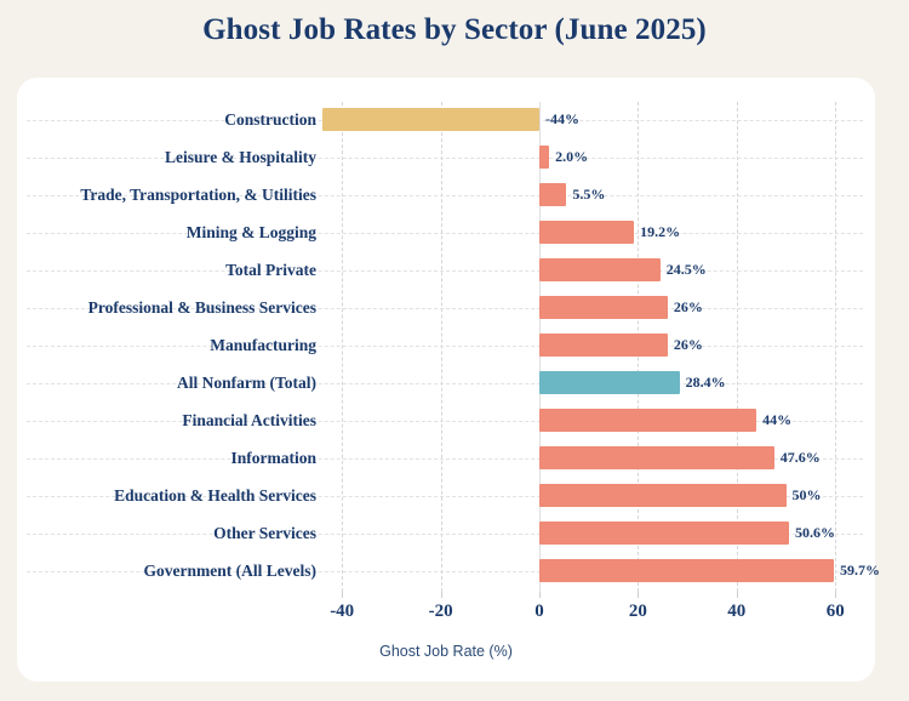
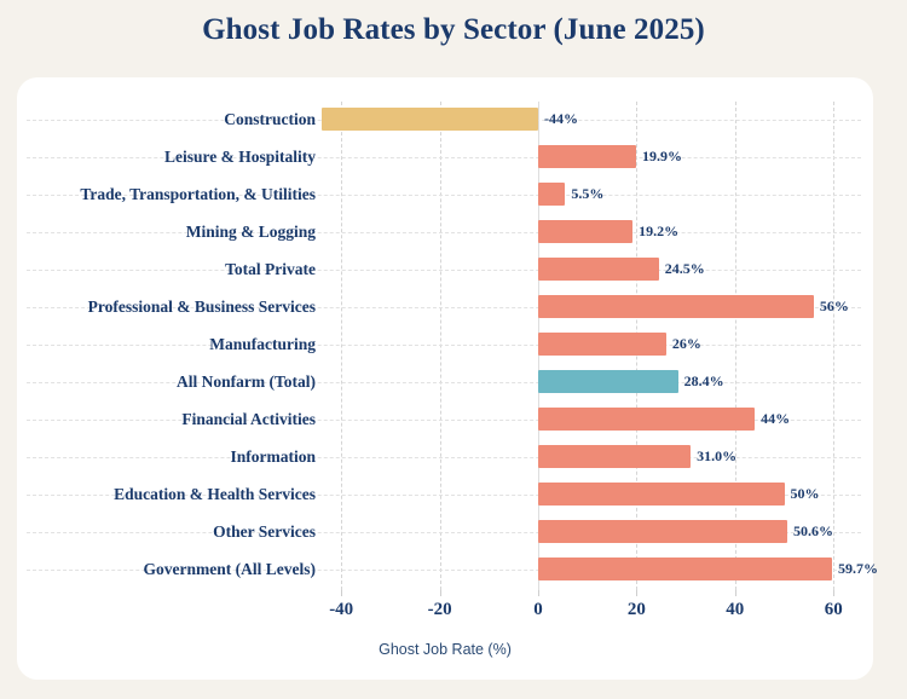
Leisure & Hospitality: 2.0% -> 19.9%
Professional & Business Services: 26% -> 56%
Information: 47.6% -> 31.0%
